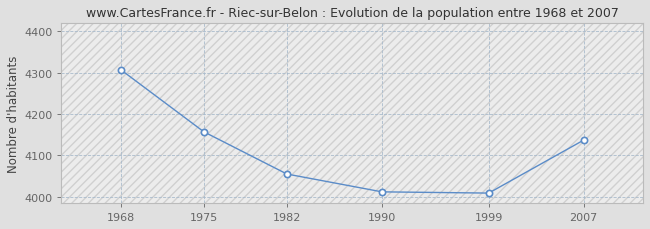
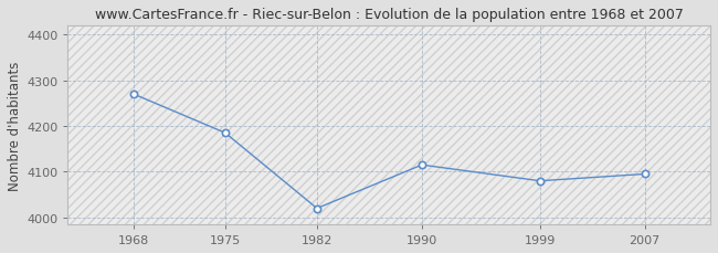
1968: 4307 -> 4270
1975: 4157 -> 4185
1982: 4055 -> 4020
1990: 4012 -> 4115
1999: 4009 -> 4080
2007: 4137 -> 4095
